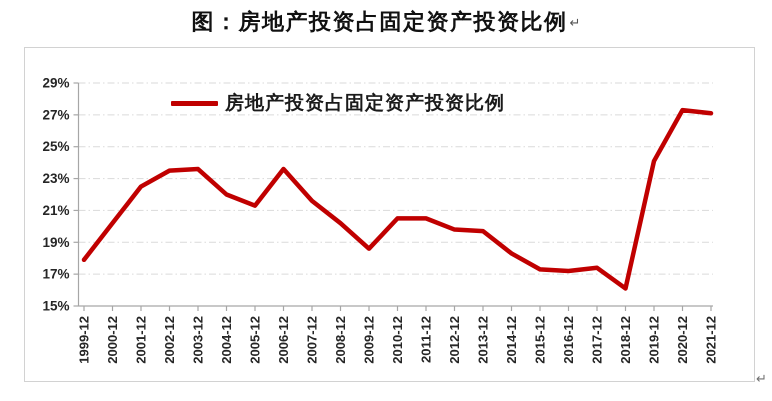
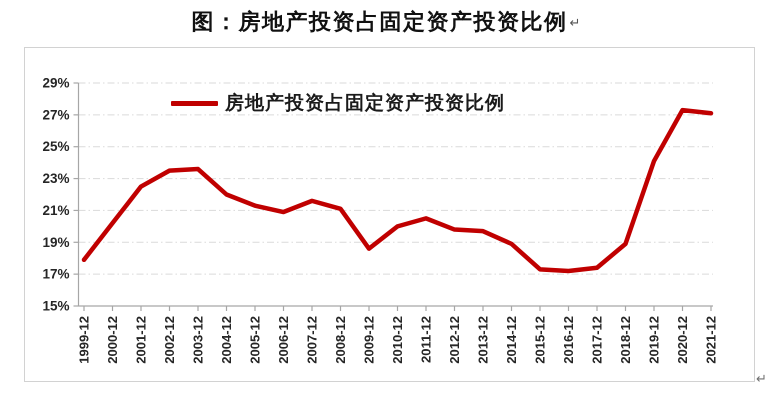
2006-12: 23.6% -> 20.9%
2008-12: 20.2% -> 21.1%
2010-12: 20.5% -> 20.0%
2014-12: 18.3% -> 18.9%
2018-12: 16.1% -> 18.9%
